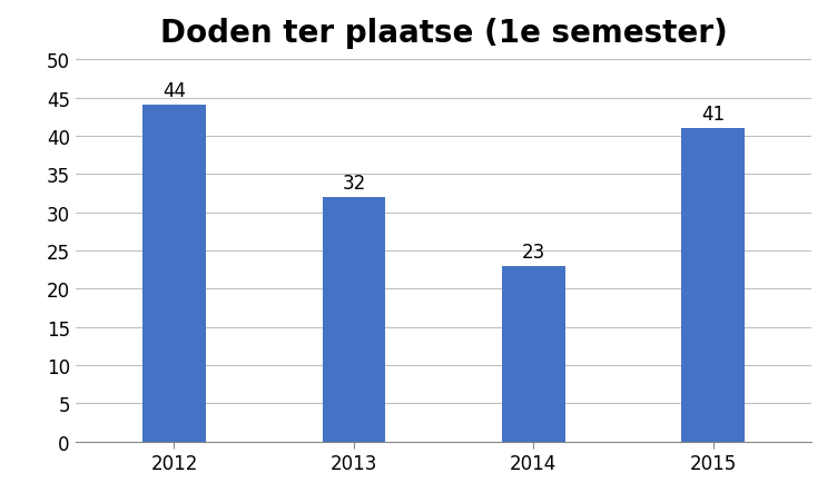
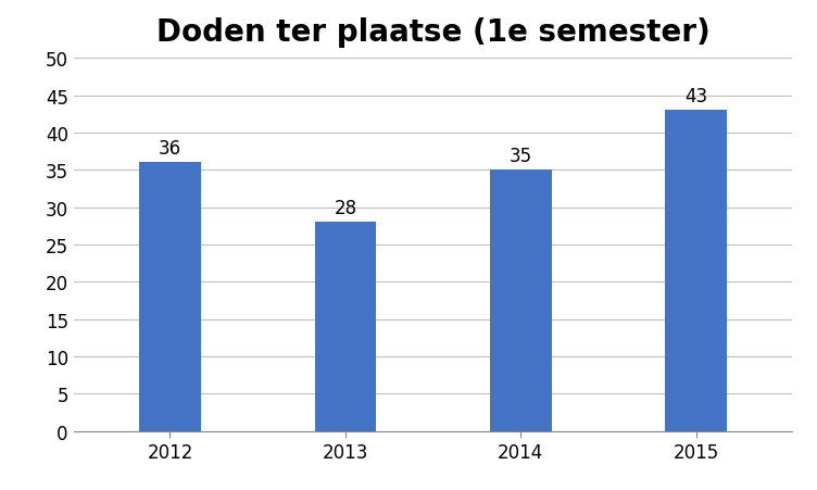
2012: 44 -> 36
2013: 32 -> 28
2014: 23 -> 35
2015: 41 -> 43
